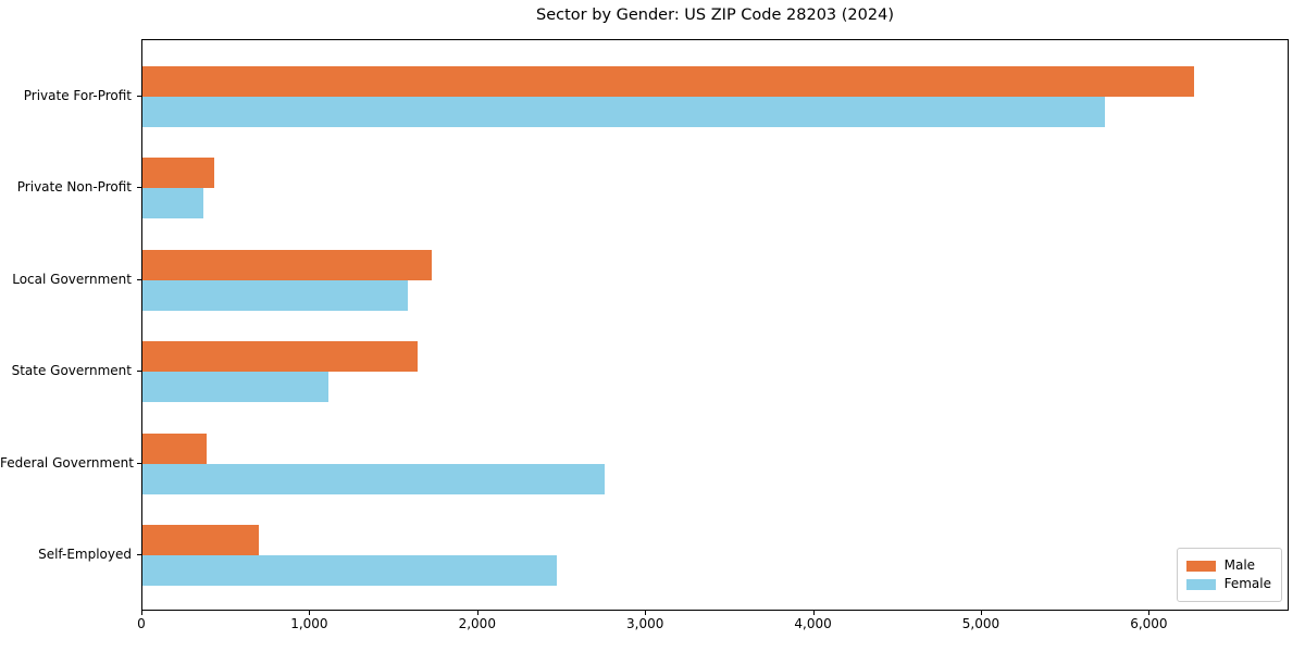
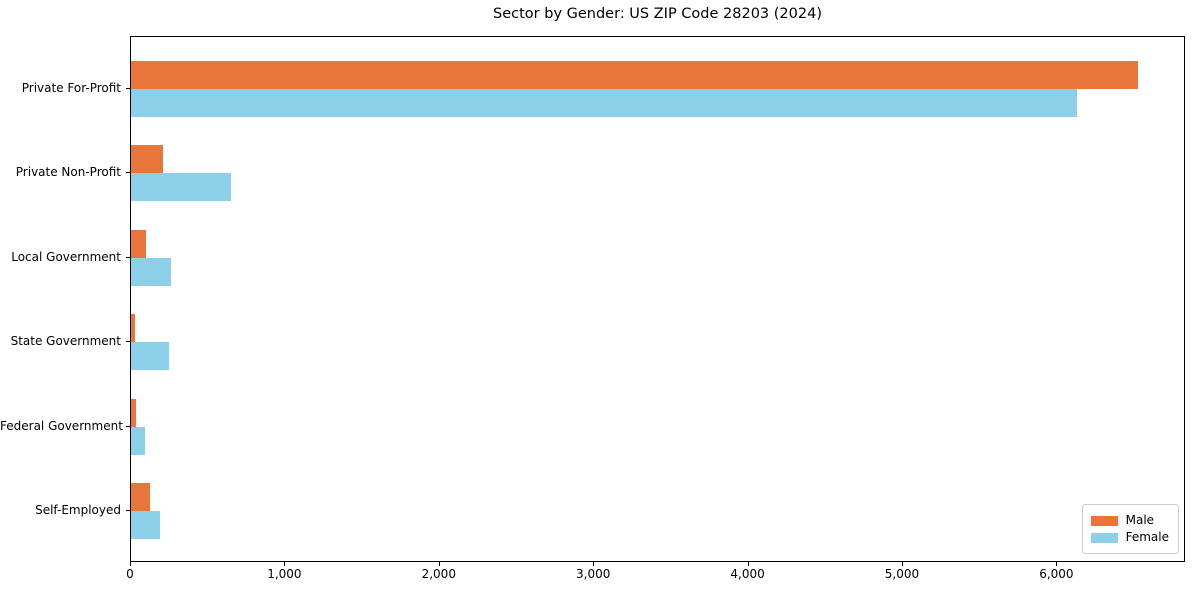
Male/Private For-Profit: 6260 -> 6520
Female/Private For-Profit: 5730 -> 6130
Male/Private Non-Profit: 430 -> 210
Female/Private Non-Profit: 360 -> 650
Male/Local Government: 1720 -> 100
Female/Local Government: 1580 -> 260
Male/State Government: 1640 -> 20
Female/State Government: 1110 -> 240
Male/Federal Government: 380 -> 40
Female/Federal Government: 2750 -> 90
Male/Self-Employed: 690 -> 120
Female/Self-Employed: 2470 -> 190
